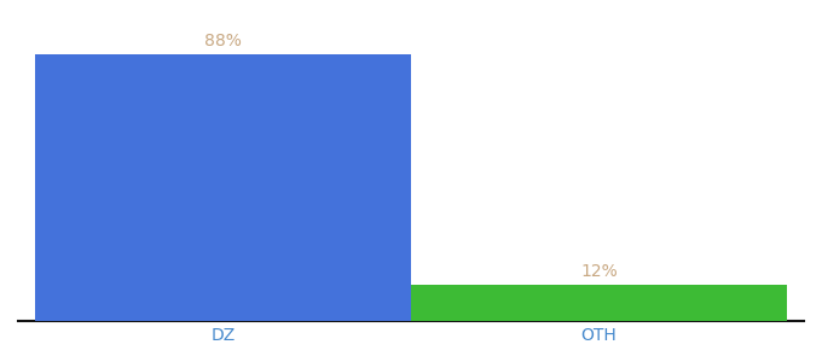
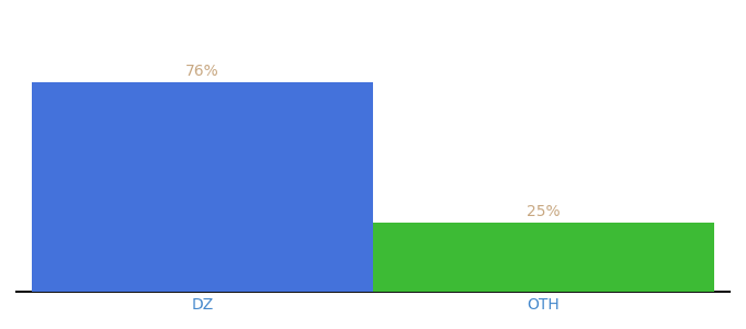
DZ: 88% -> 76%
OTH: 12% -> 25%
